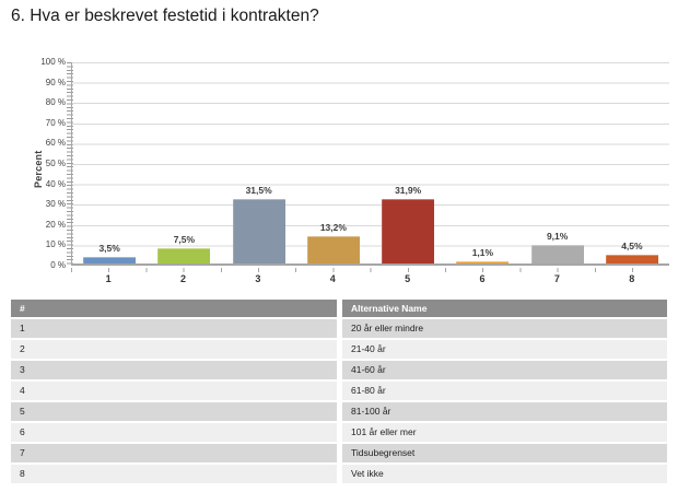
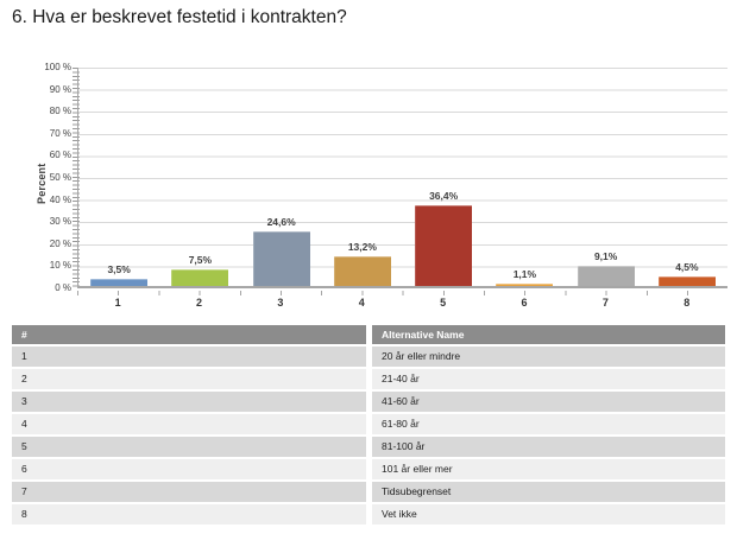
3: 31,5% -> 24,6%
5: 31,9% -> 36,4%
